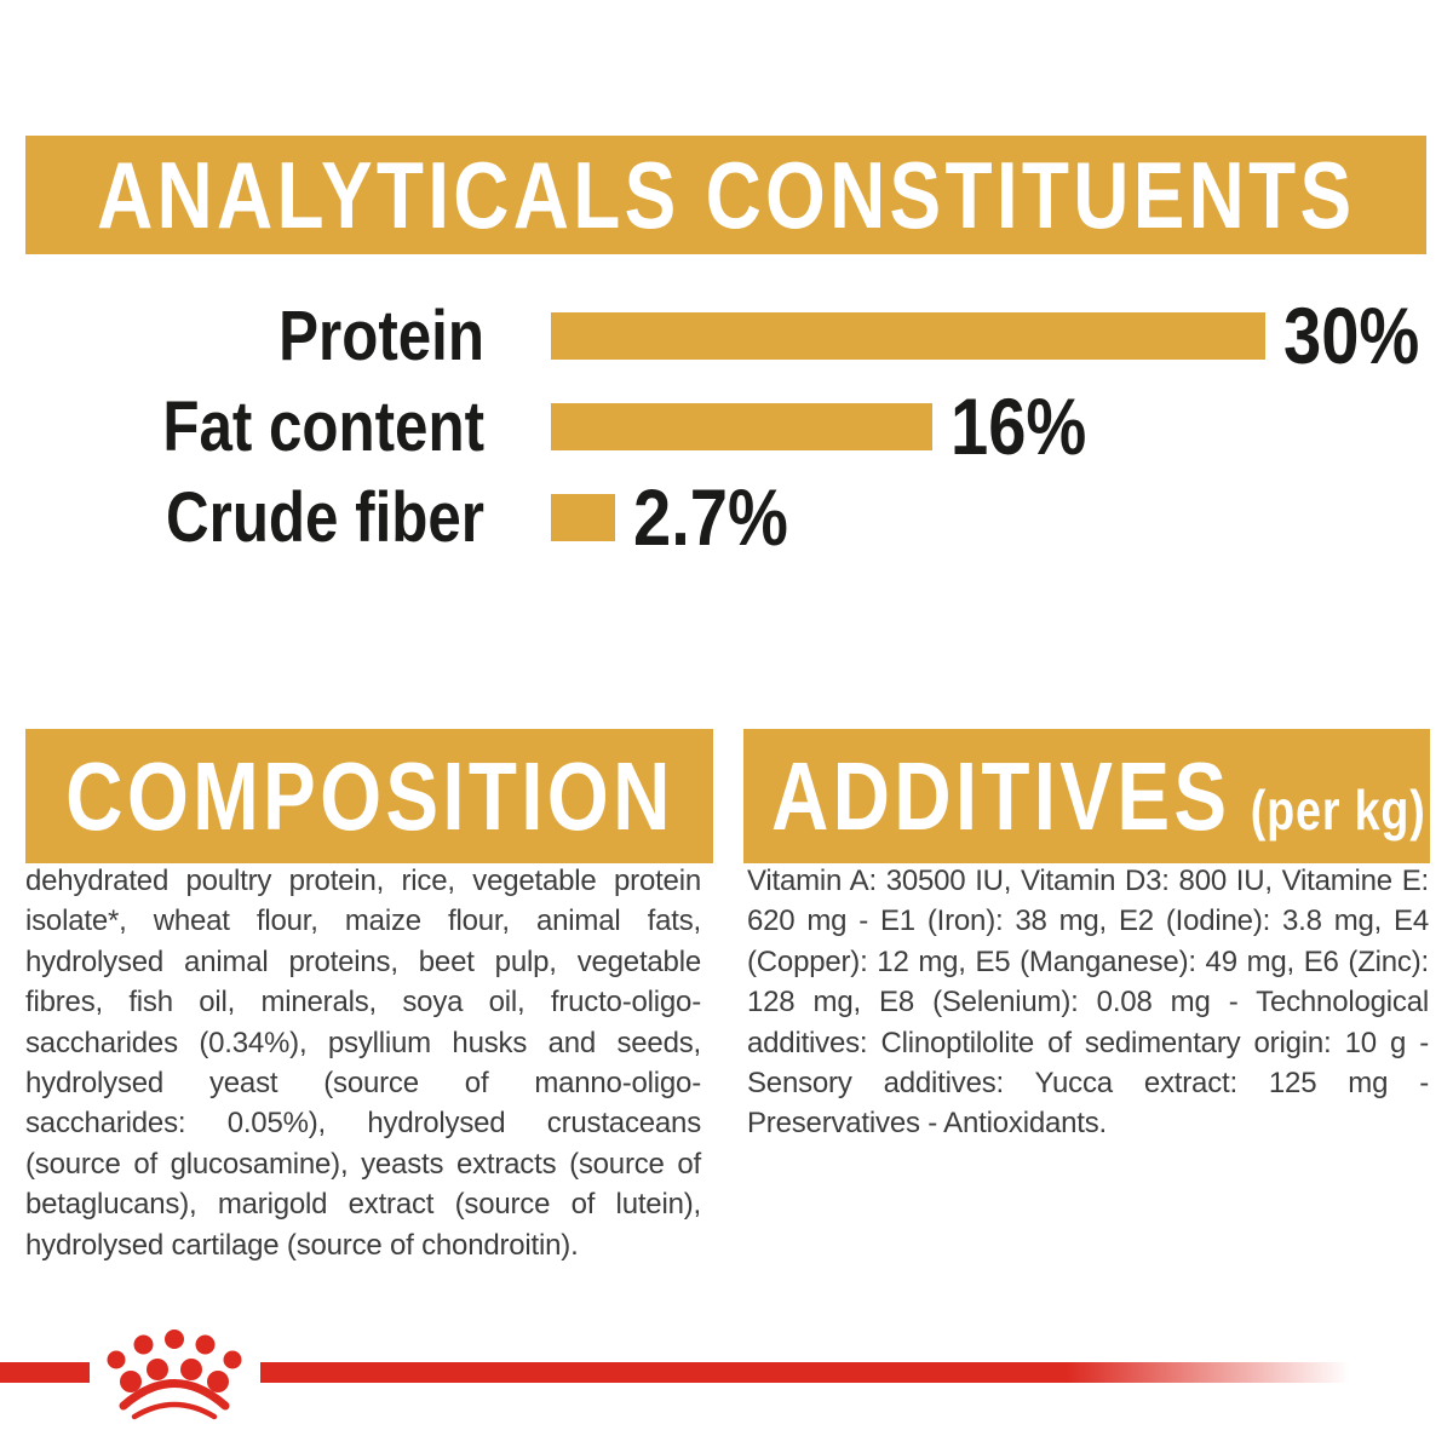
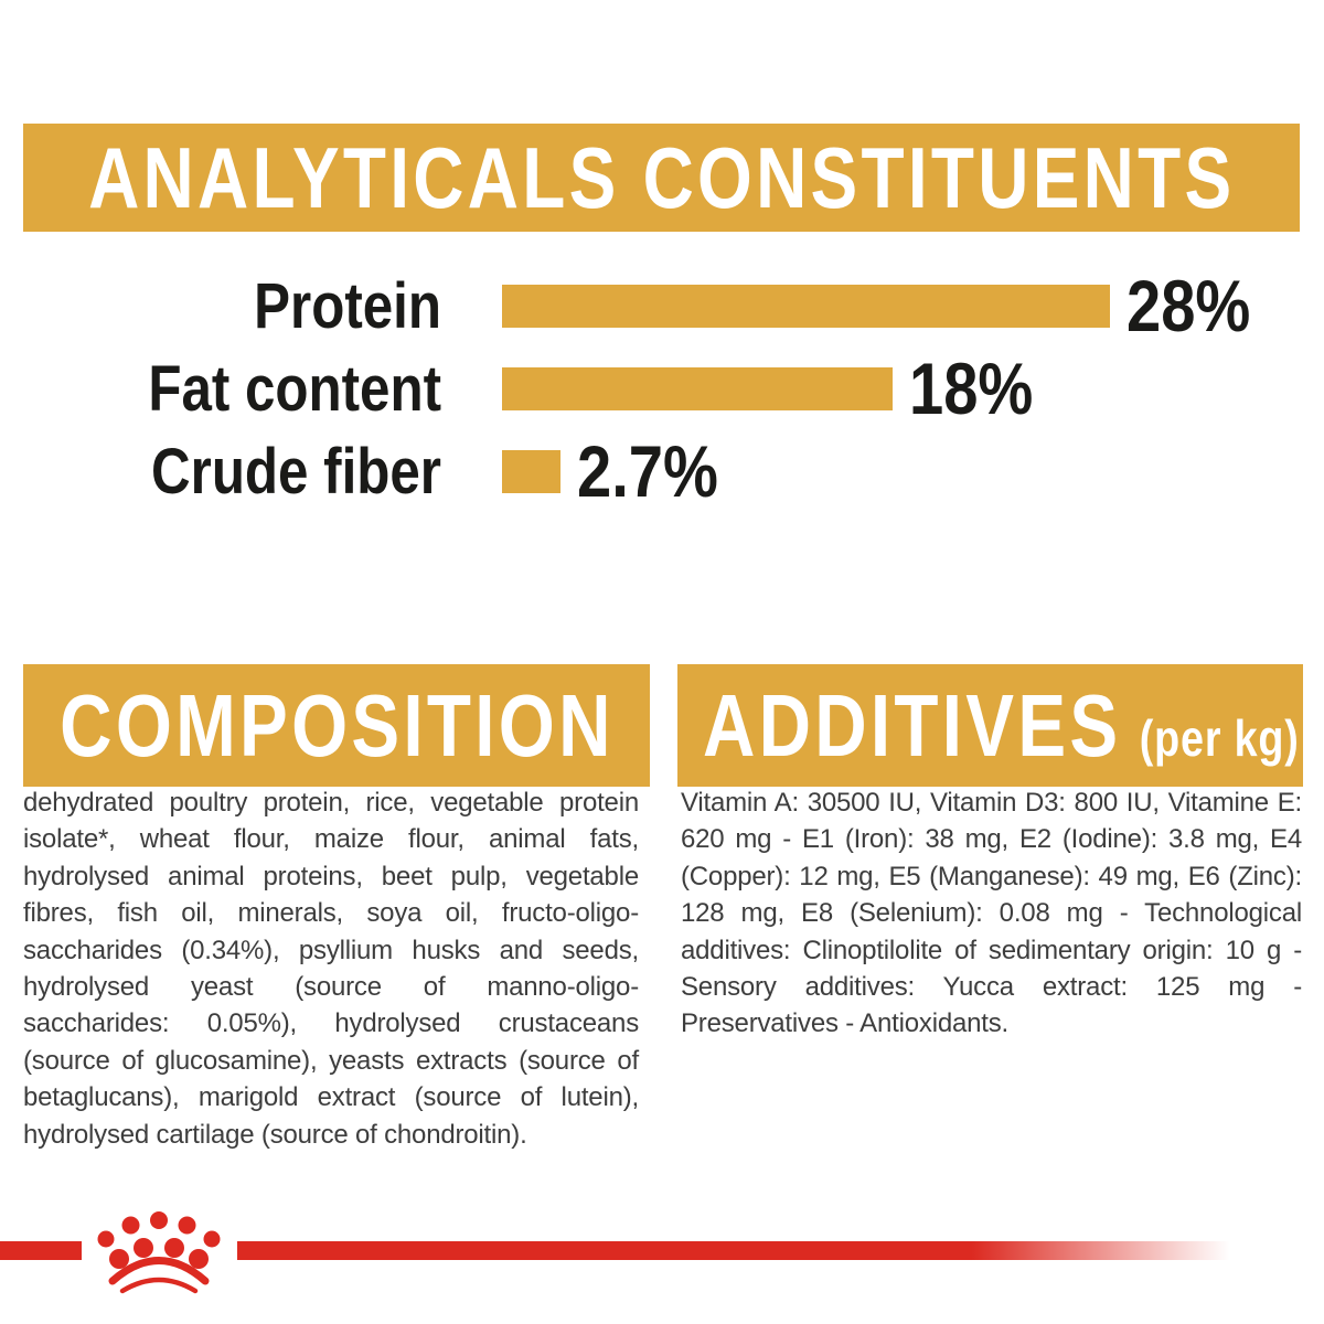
Protein: 30% -> 28%
Fat content: 16% -> 18%
